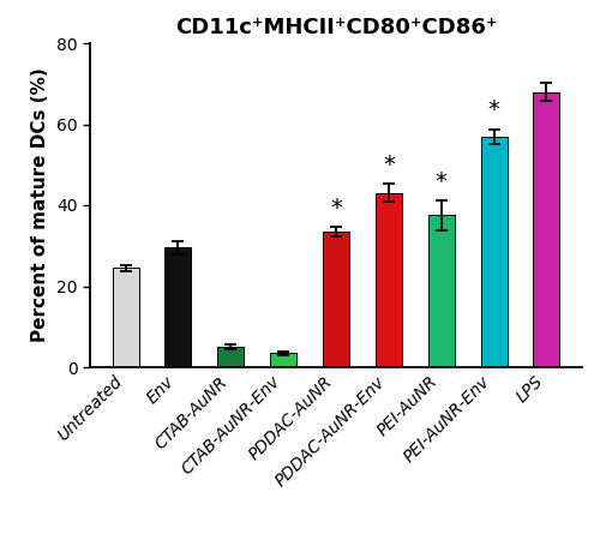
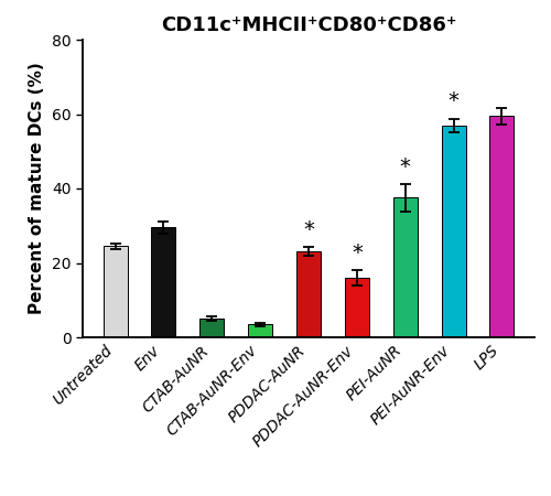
PDDAC-AuNR: 33.5 -> 23.0
PDDAC-AuNR-Env: 43.0 -> 16.0
LPS: 68.0 -> 59.5
